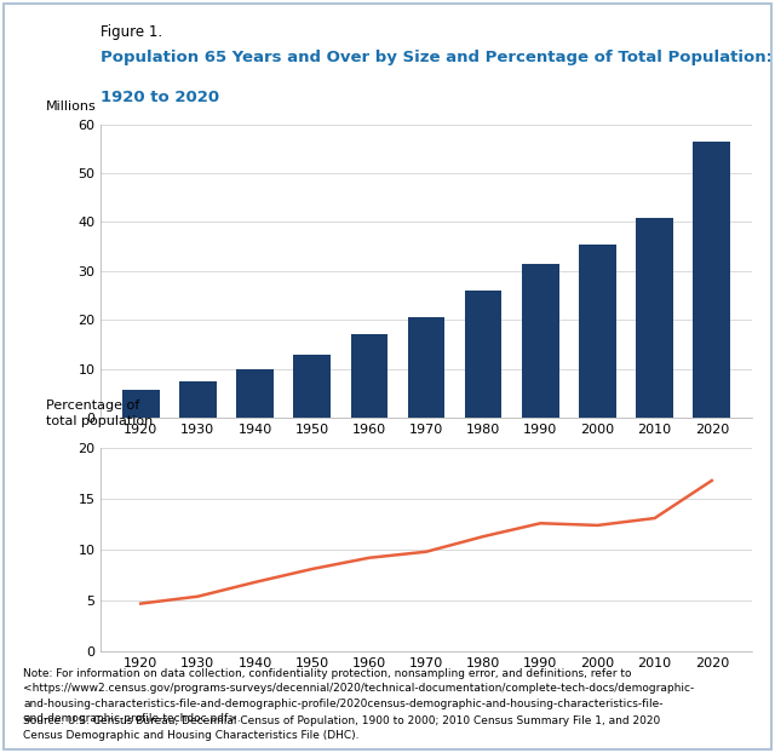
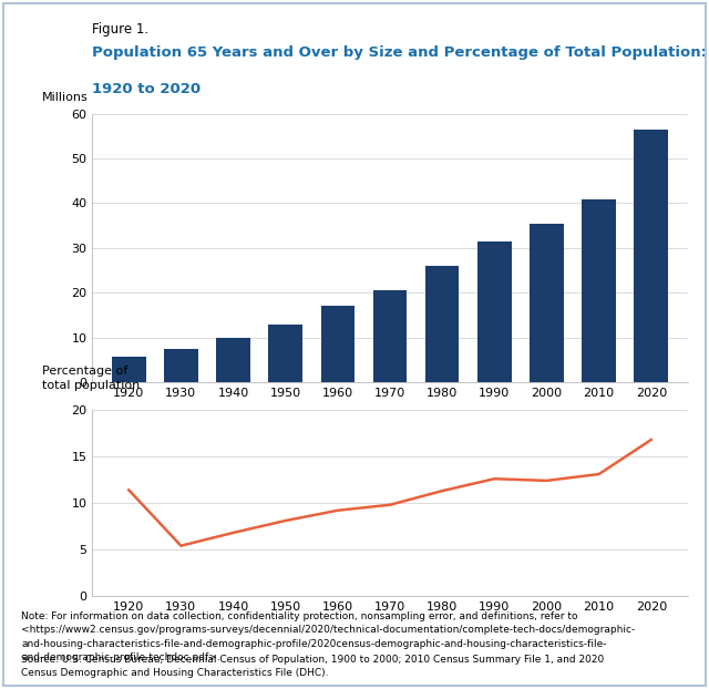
1920: 4.7 -> 11.4
